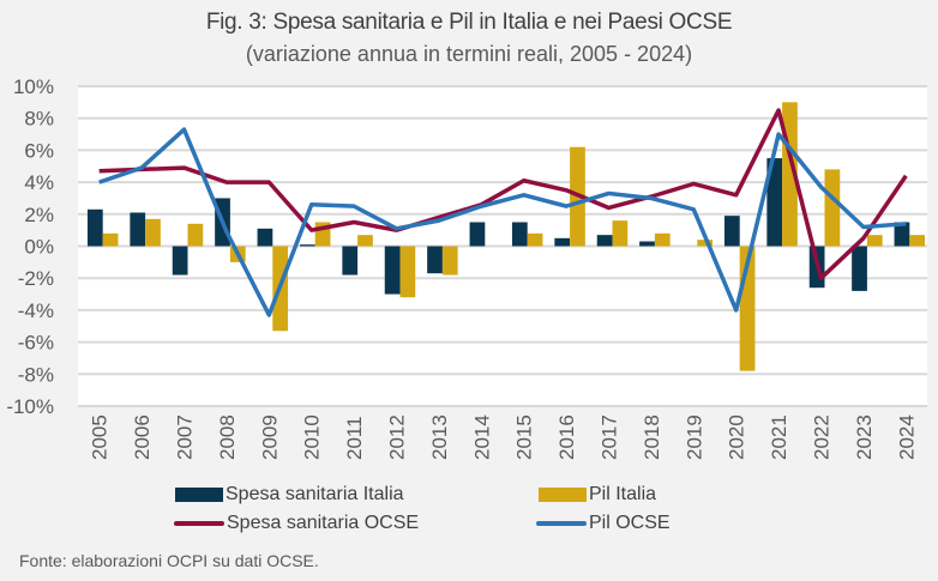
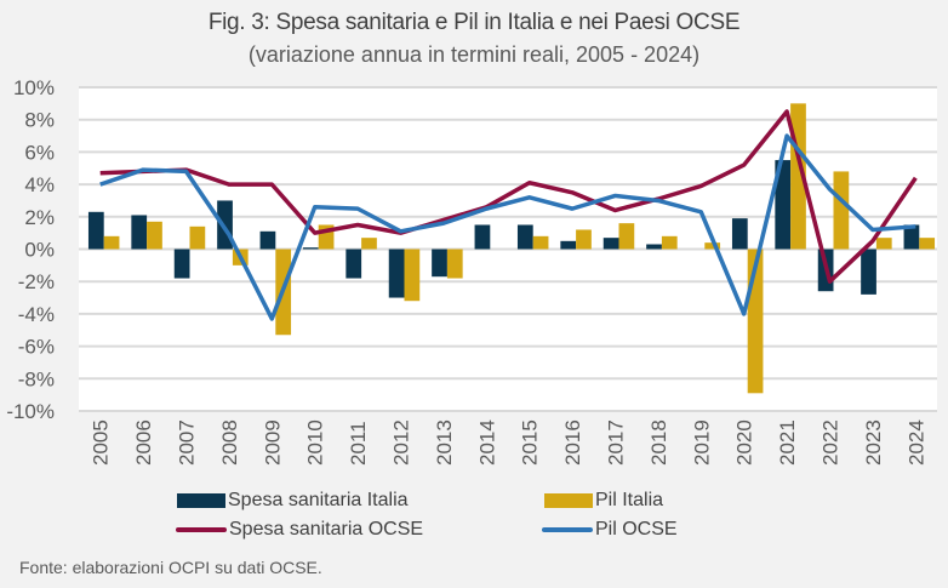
Pil OCSE/2007: 7.3% -> 4.8%
Pil Italia/2016: 6.2% -> 1.2%
Pil Italia/2020: -7.8% -> -8.9%
Spesa sanitaria OCSE/2020: 3.2% -> 5.2%
